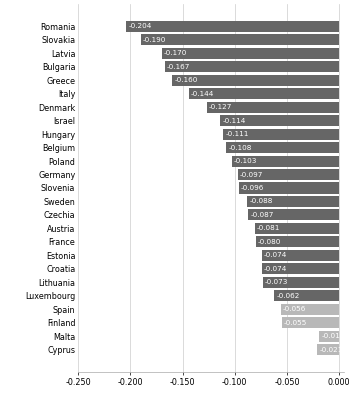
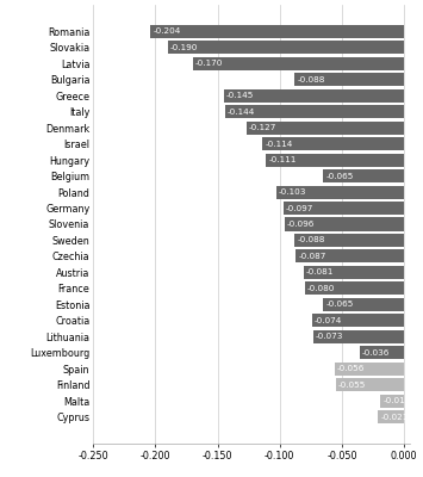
Bulgaria: -0.167 -> -0.088
Greece: -0.160 -> -0.145
Belgium: -0.108 -> -0.065
Estonia: -0.074 -> -0.065
Luxembourg: -0.062 -> -0.036
